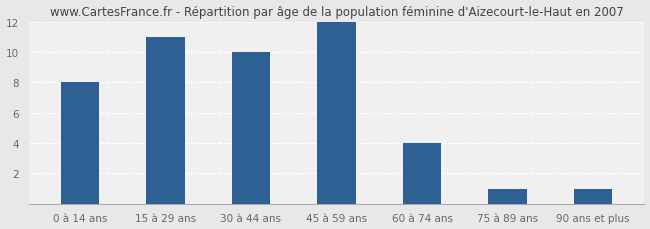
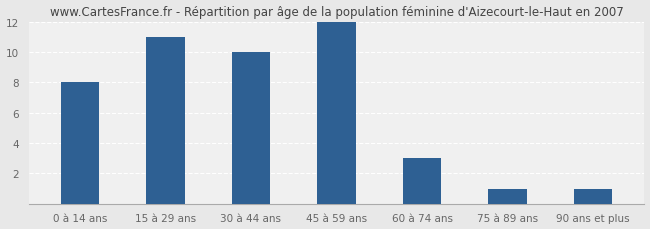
60 à 74 ans: 4 -> 3
